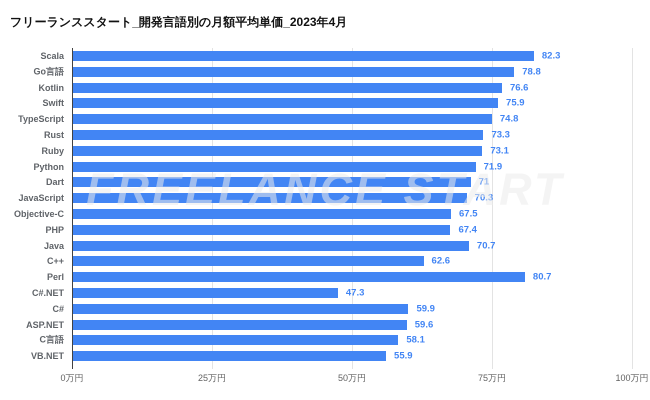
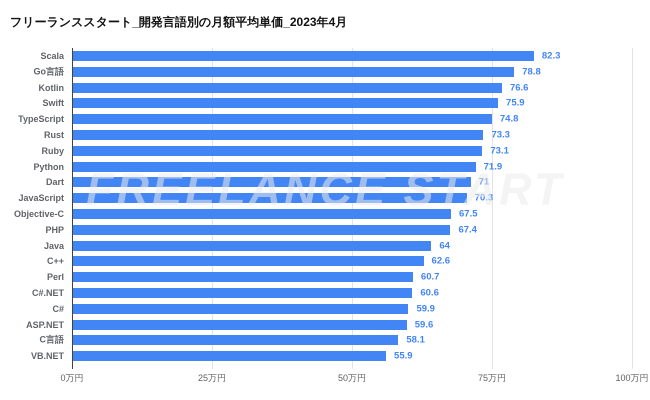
Java: 70.7 -> 64
Perl: 80.7 -> 60.7
C#.NET: 47.3 -> 60.6
